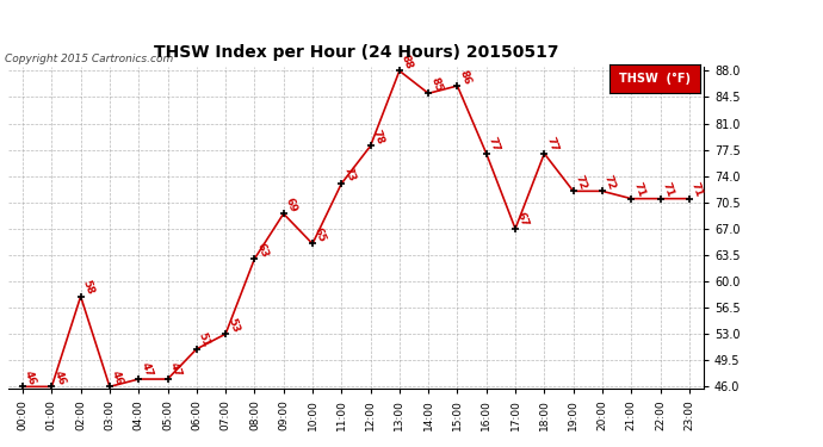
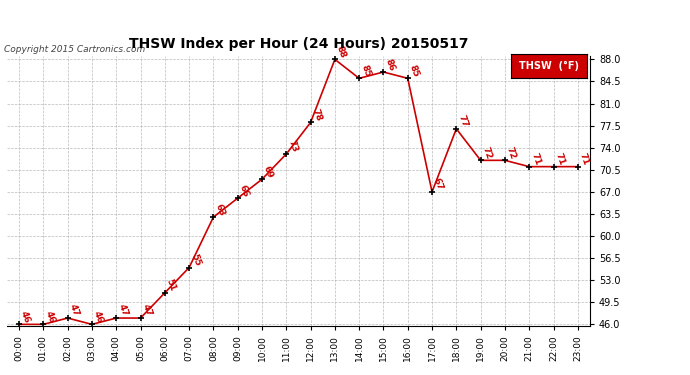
02:00: 58 -> 47
07:00: 53 -> 55
09:00: 69 -> 66
10:00: 65 -> 69
16:00: 77 -> 85
